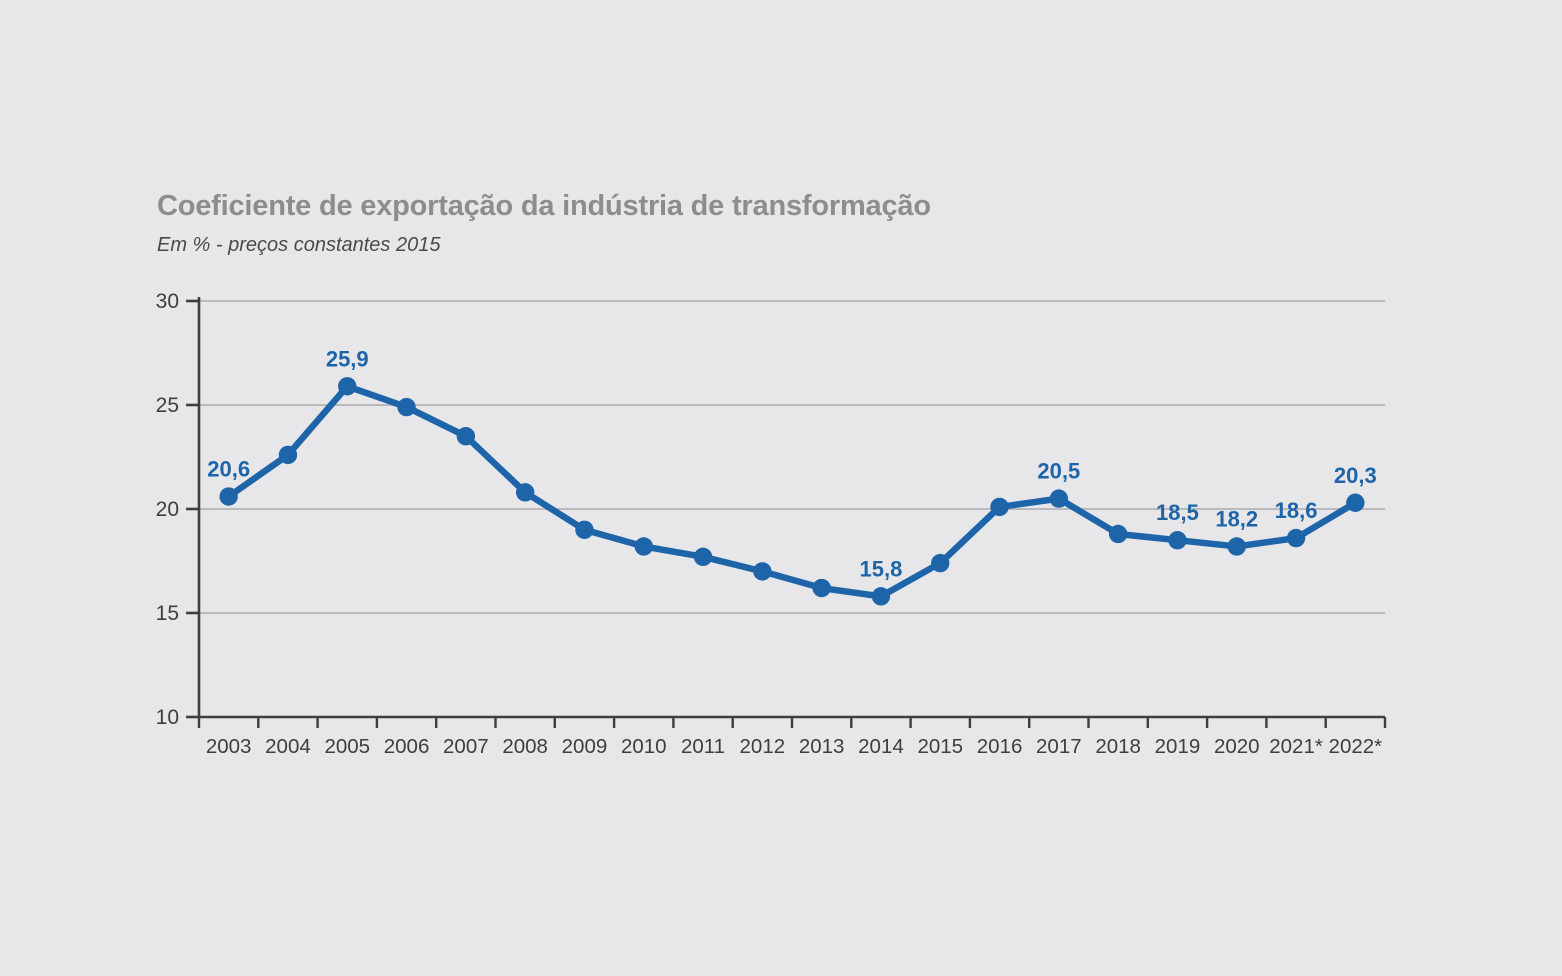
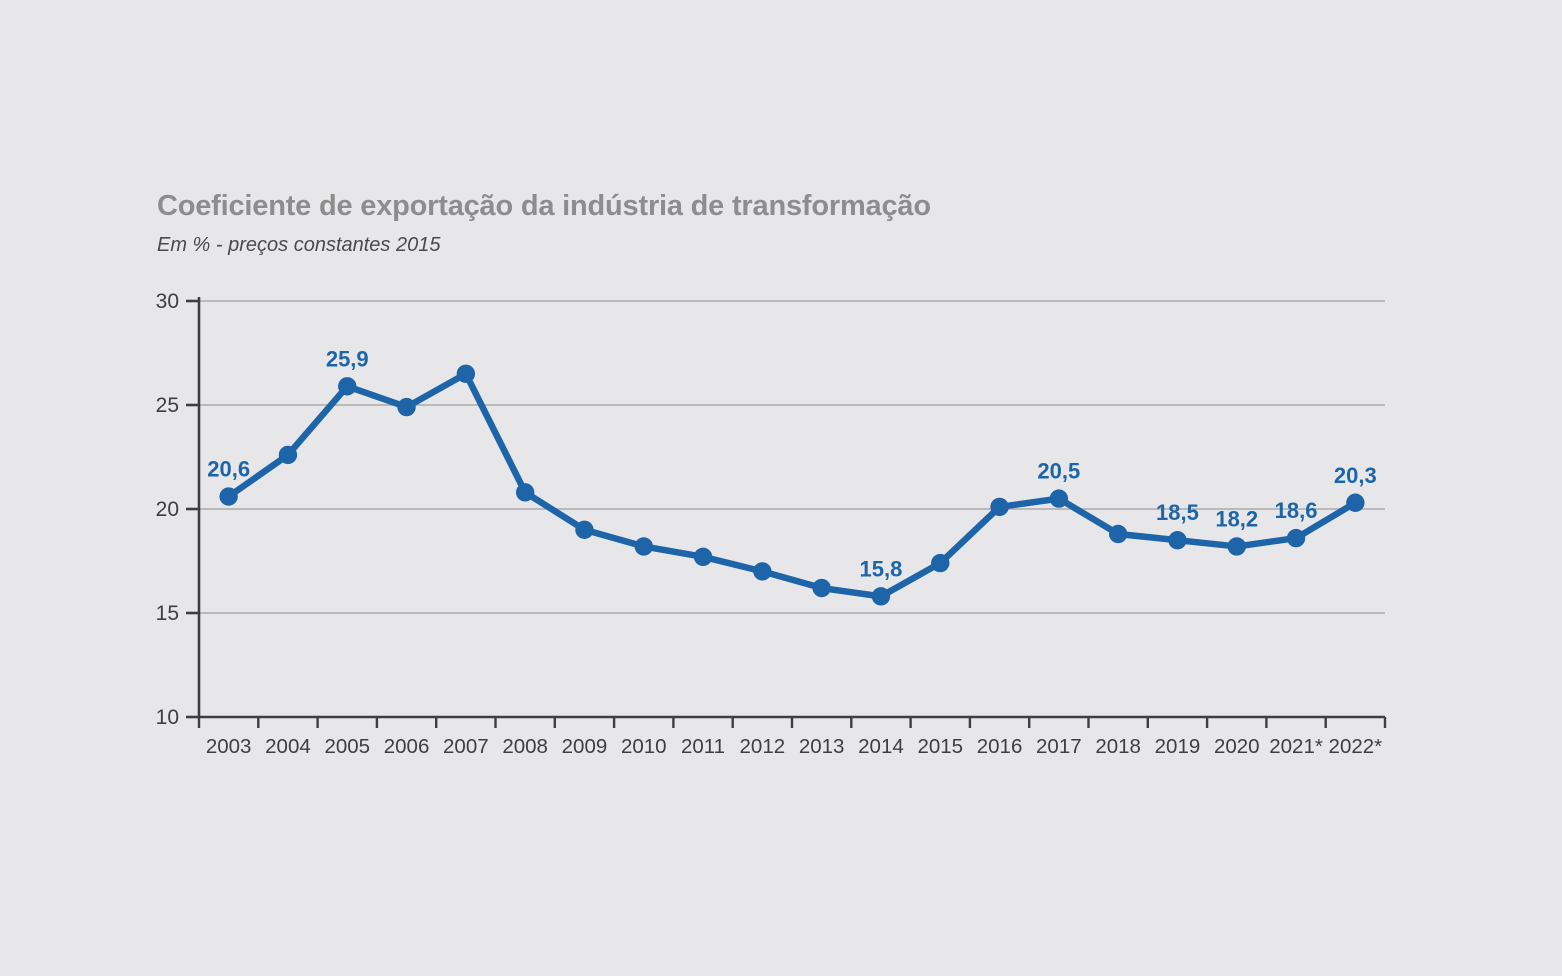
2007: 23.5 -> 26.5
